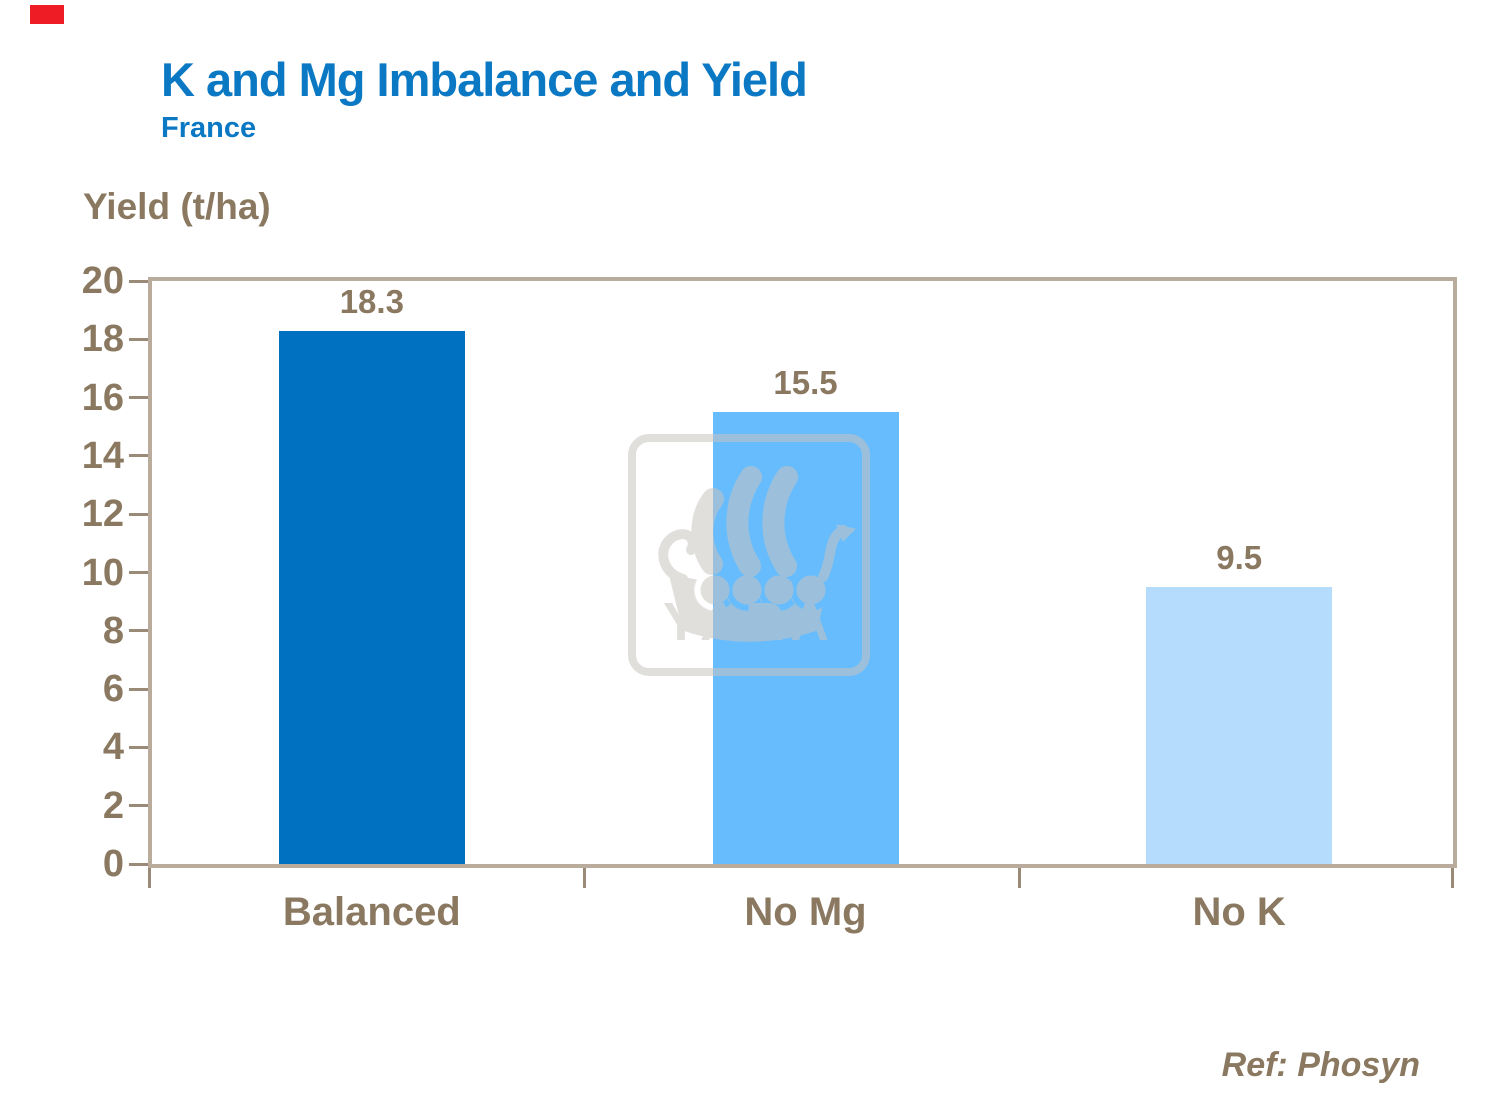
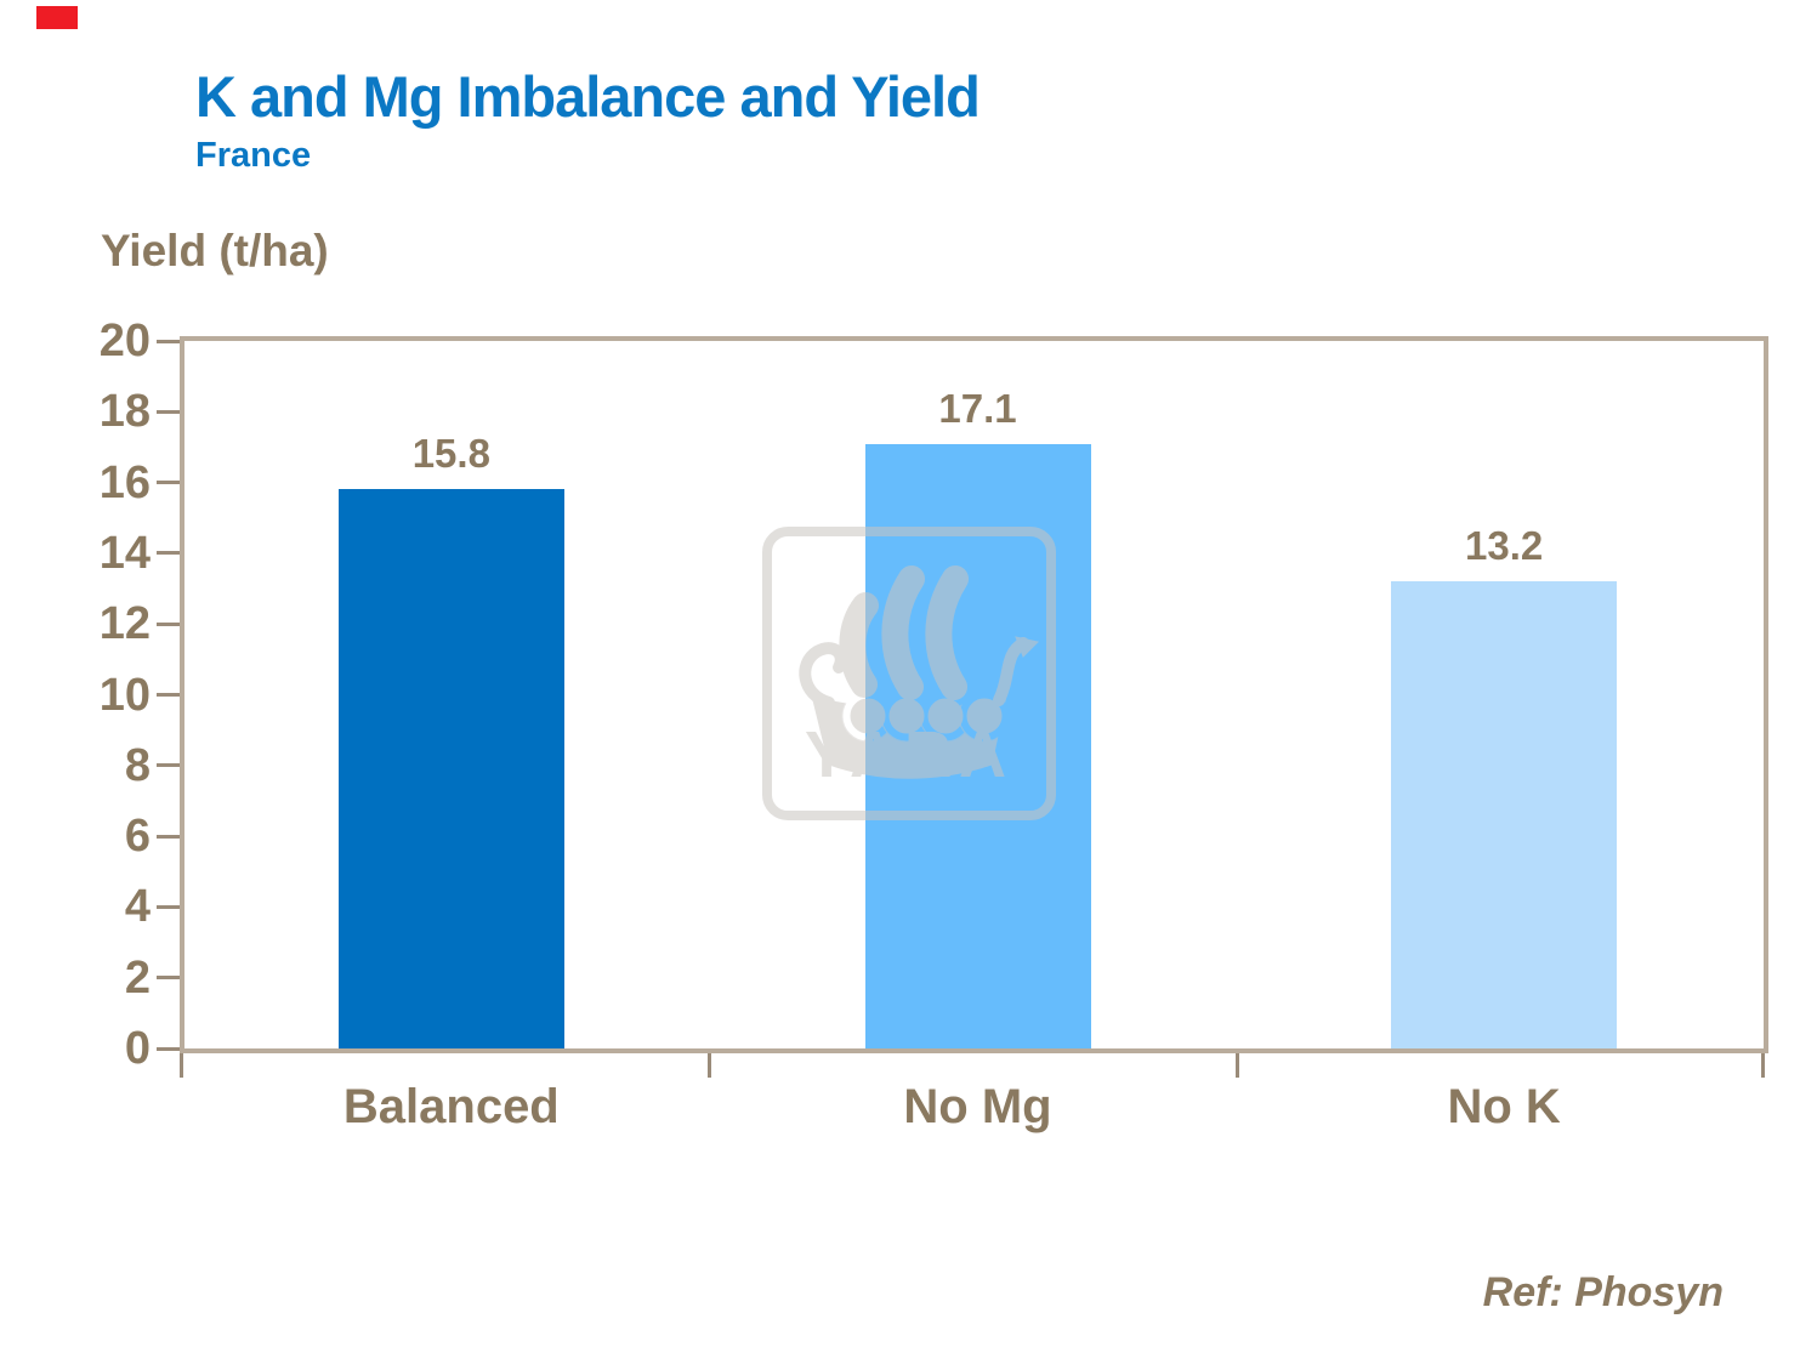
Balanced: 18.3 -> 15.8
No Mg: 15.5 -> 17.1
No K: 9.5 -> 13.2
